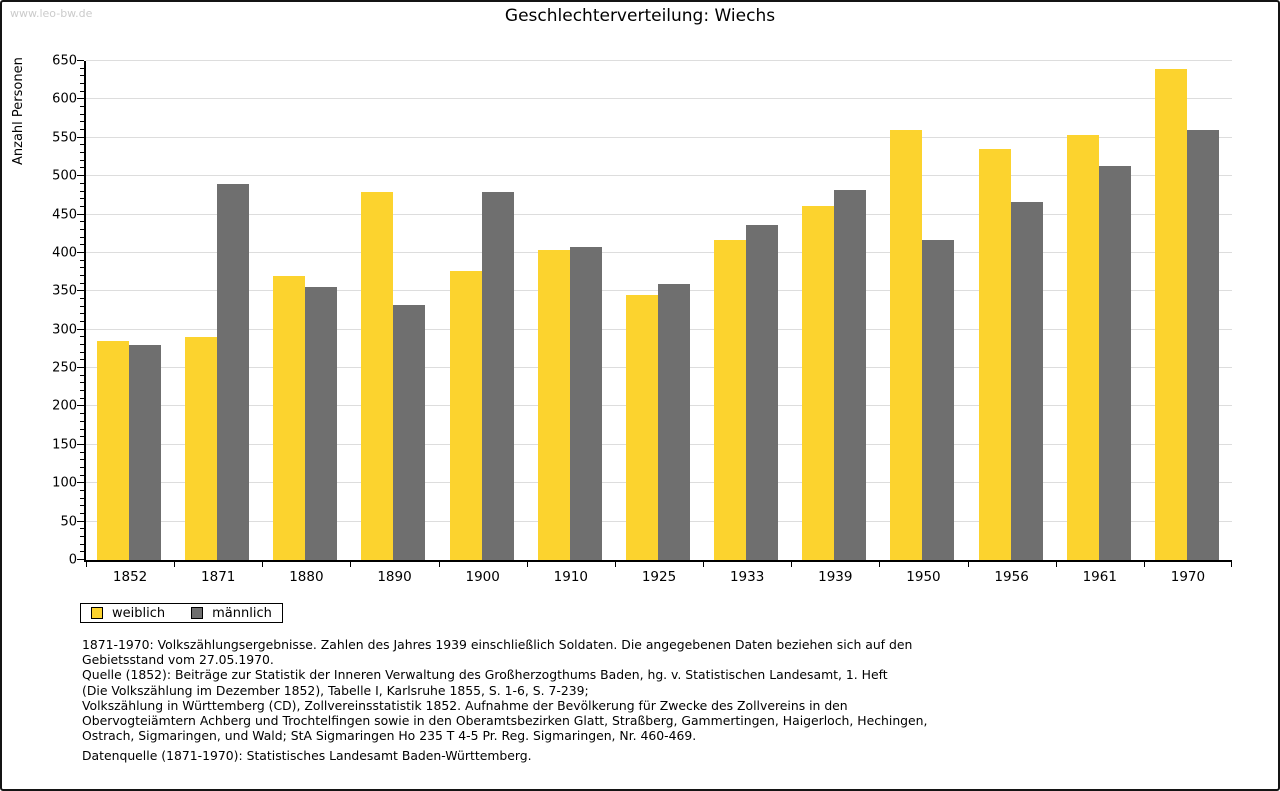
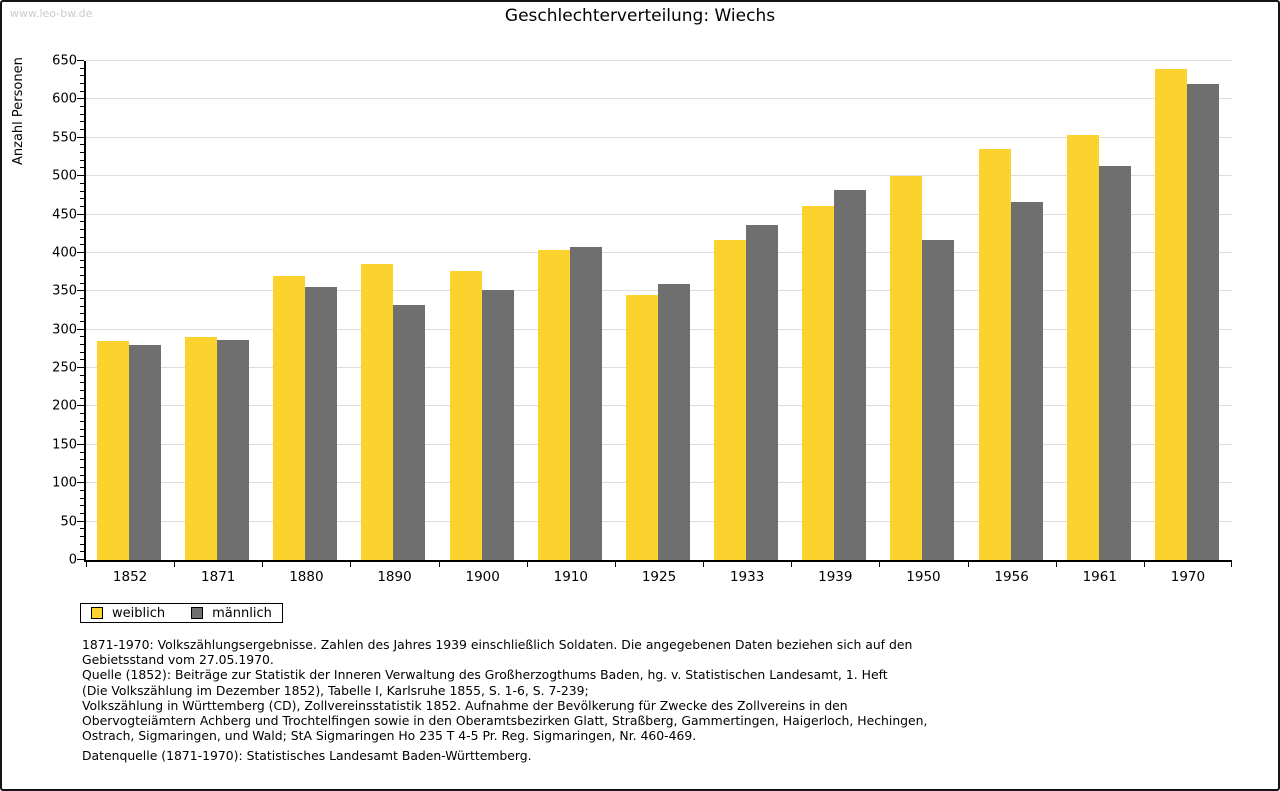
männlich/1871: 490 -> 290
weiblich/1890: 480 -> 380
männlich/1900: 480 -> 350
weiblich/1950: 560 -> 500
männlich/1970: 560 -> 620
